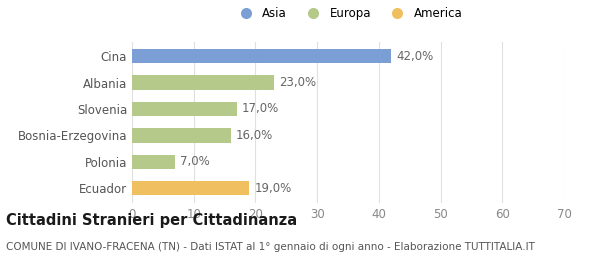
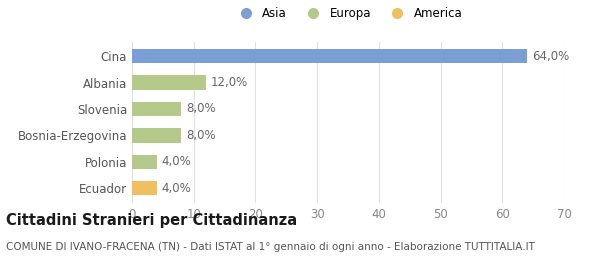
Cina: 42,0% -> 64,0%
Albania: 23,0% -> 12,0%
Slovenia: 17,0% -> 8,0%
Bosnia-Erzegovina: 16,0% -> 8,0%
Polonia: 7,0% -> 4,0%
Ecuador: 19,0% -> 4,0%
